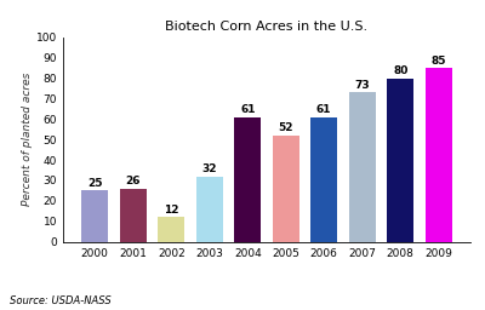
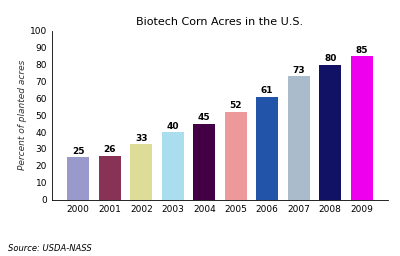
2002: 12 -> 33
2003: 32 -> 40
2004: 61 -> 45
